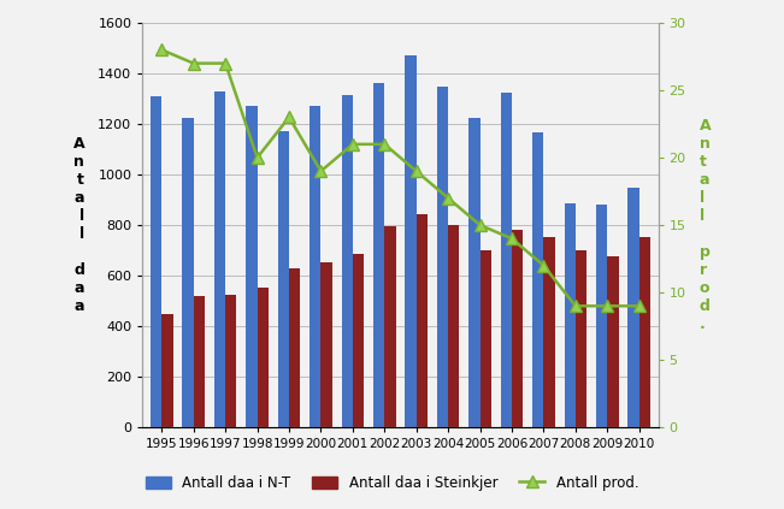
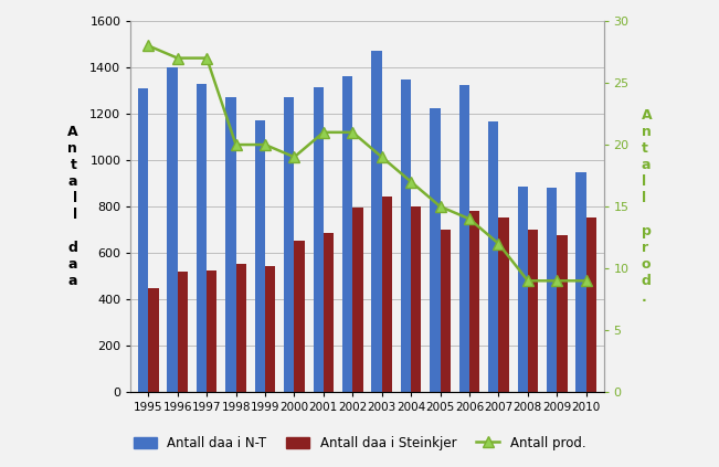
Antall daa i N-T/1996: 1225 -> 1400
Antall prod./1999: 23 -> 20
Antall daa i Steinkjer/1999: 630 -> 545
